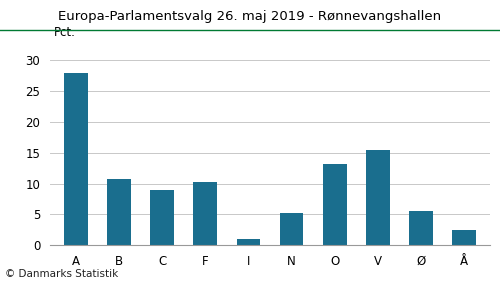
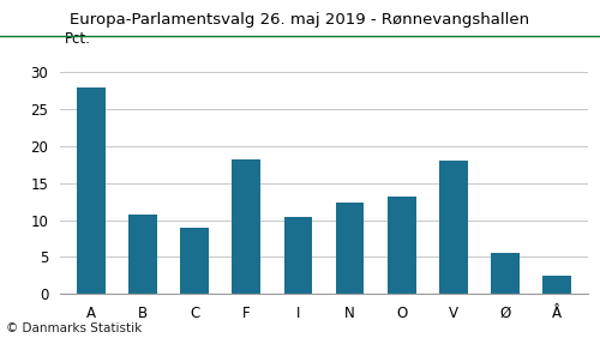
F: 10.2 -> 18.2
I: 1.1 -> 10.4
N: 5.3 -> 12.4
V: 15.5 -> 18.0
